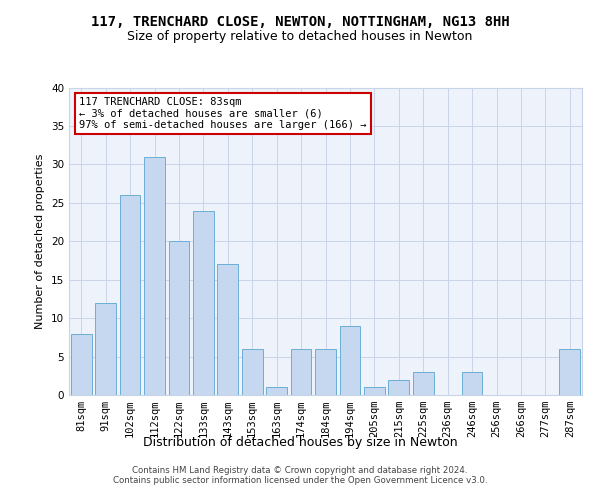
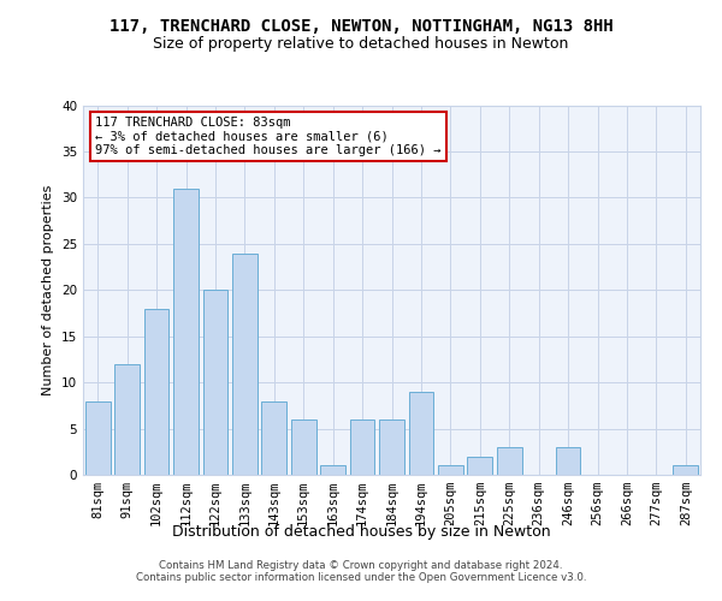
102sqm: 26 -> 18
143sqm: 17 -> 8
287sqm: 6 -> 1
